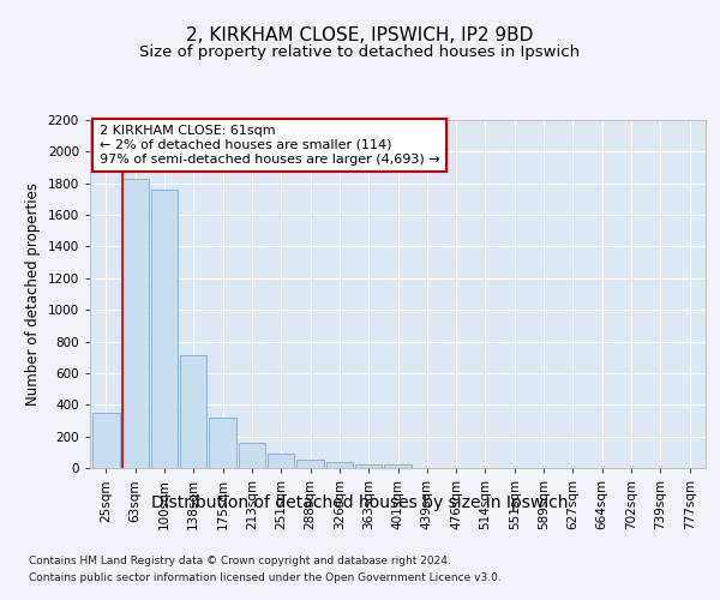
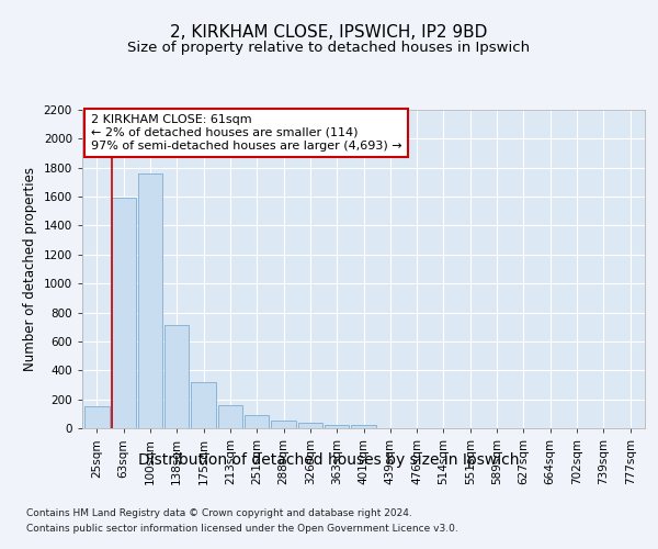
25sqm: 350 -> 160
63sqm: 1830 -> 1590
